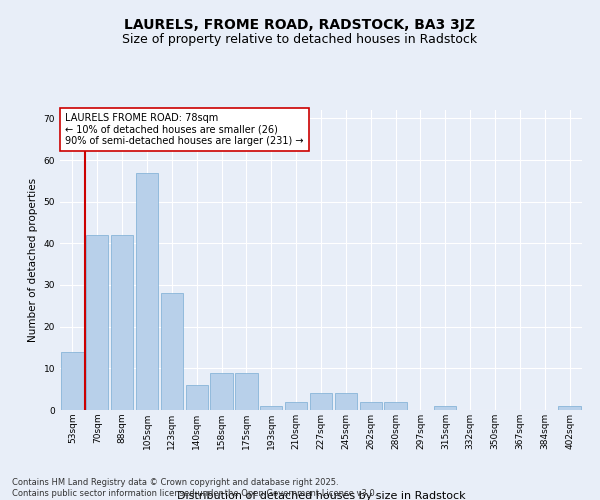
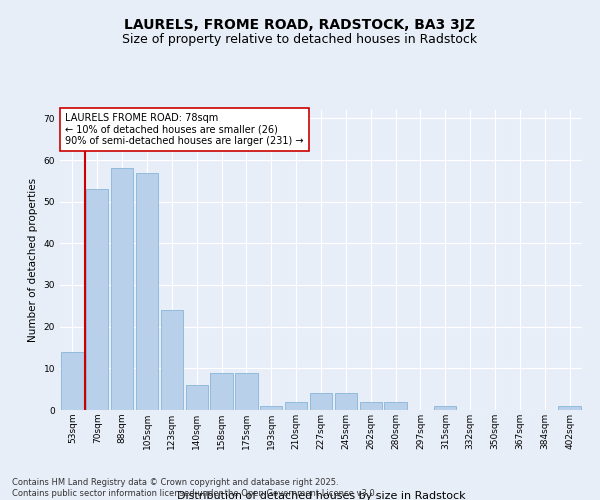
70sqm: 42 -> 53
88sqm: 42 -> 58
123sqm: 28 -> 24
